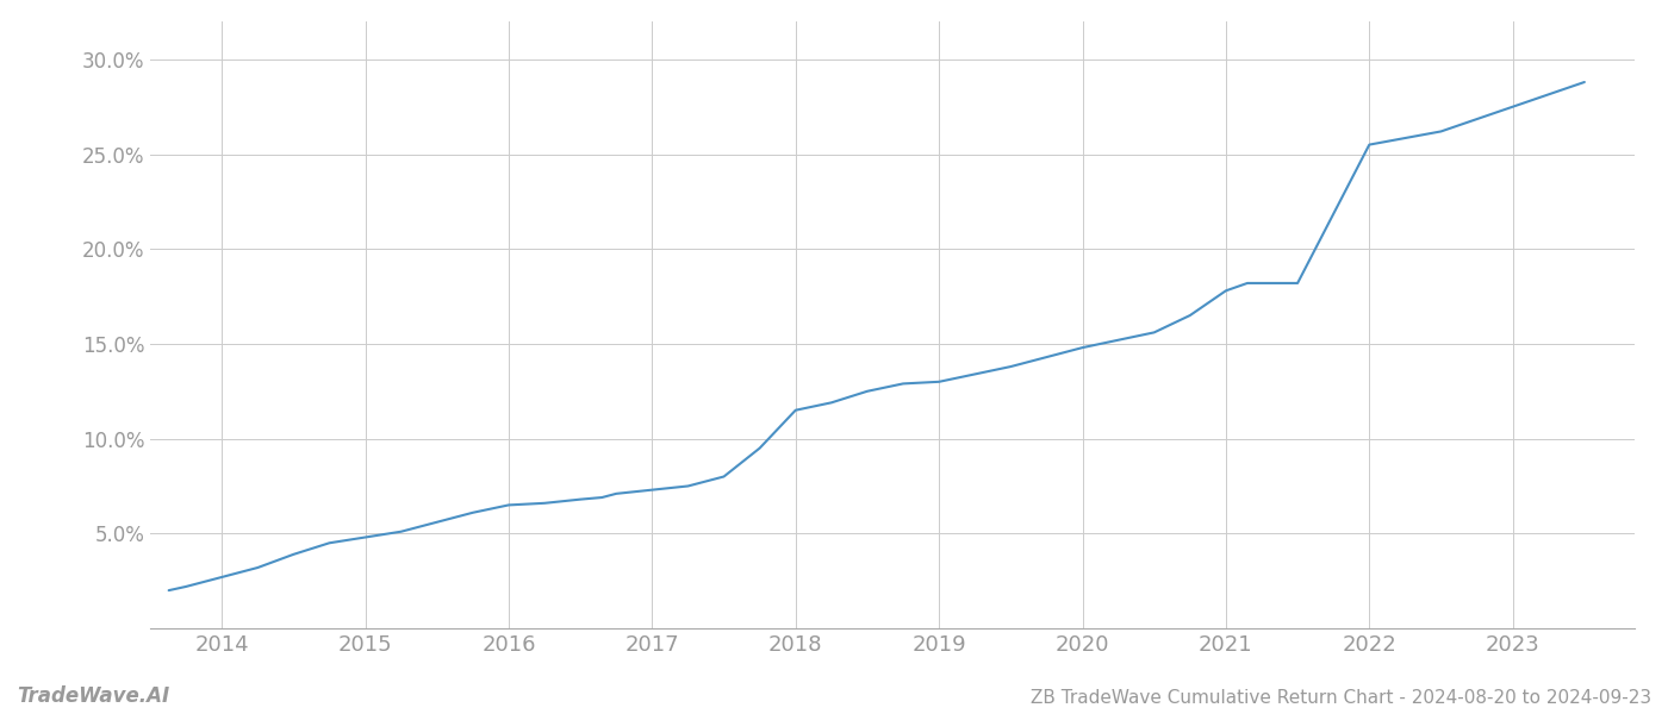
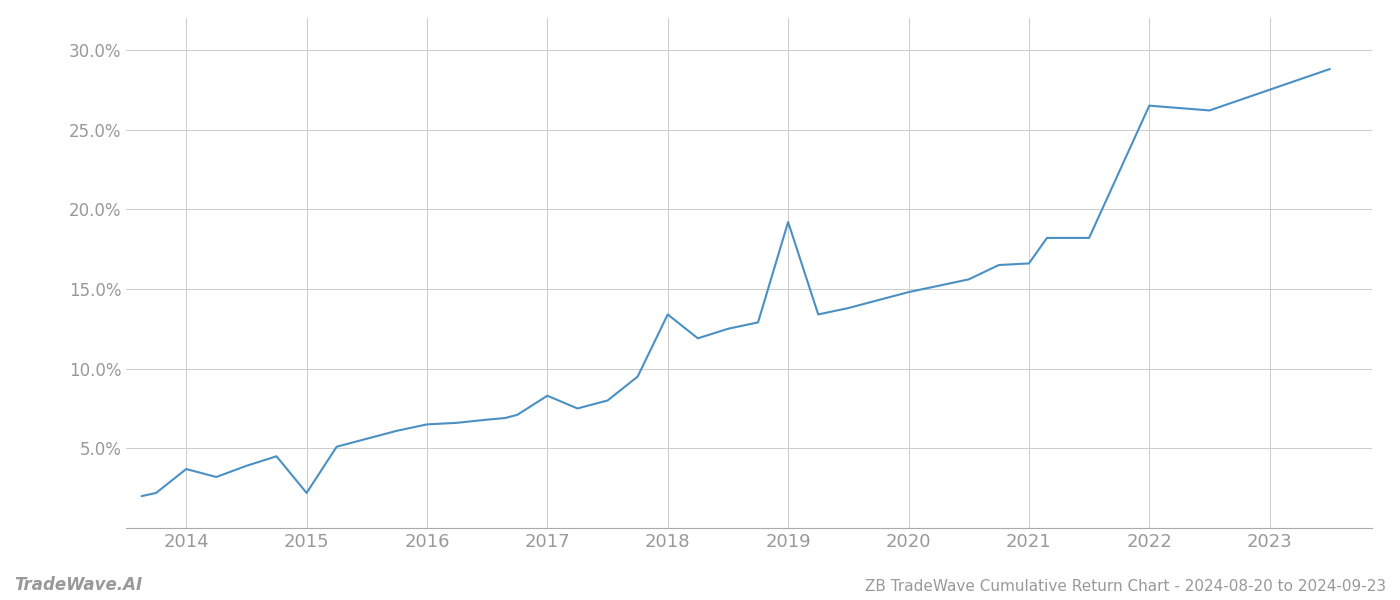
2014: 2.7% -> 3.7%
2015: 4.8% -> 2.2%
2017: 7.3% -> 8.3%
2018: 11.5% -> 13.4%
2019: 13.0% -> 19.2%
2021: 17.8% -> 16.6%
2022: 25.5% -> 26.5%
